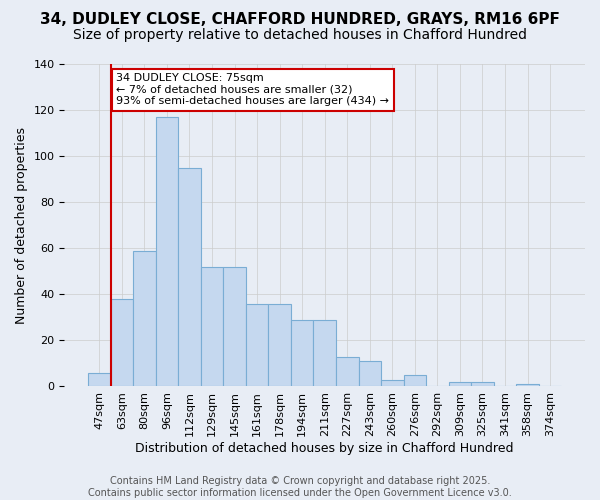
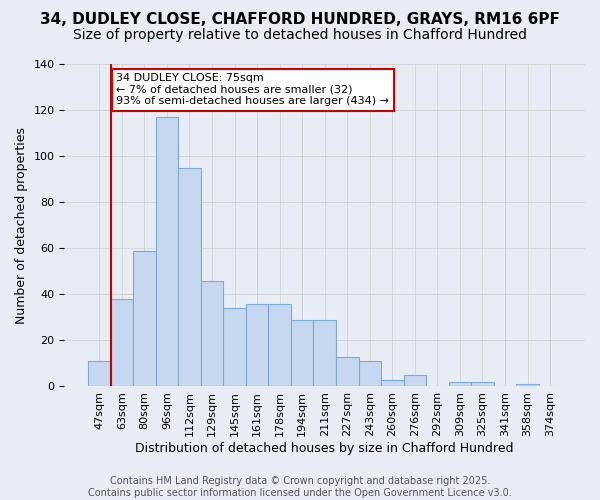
47sqm: 6 -> 11
129sqm: 52 -> 46
145sqm: 52 -> 34
